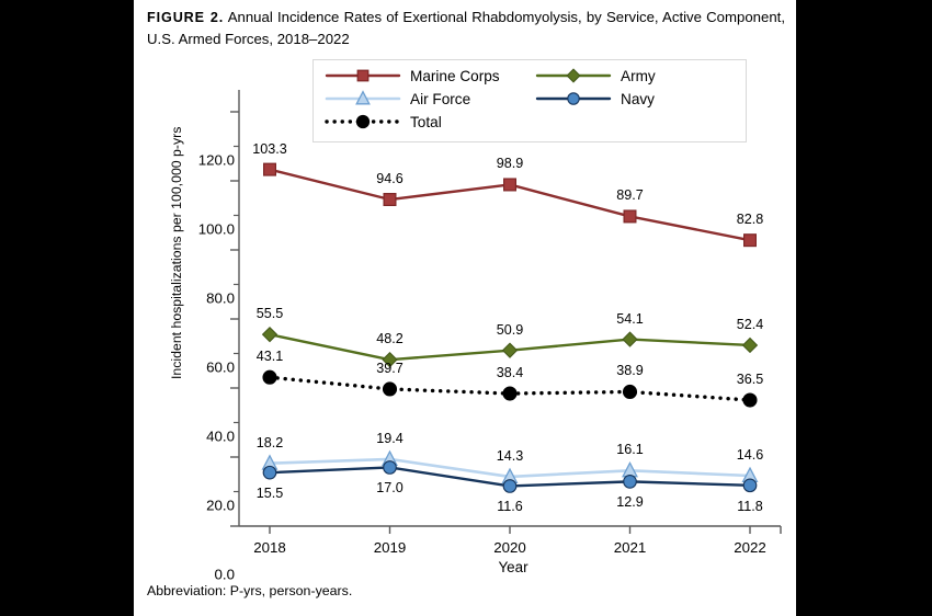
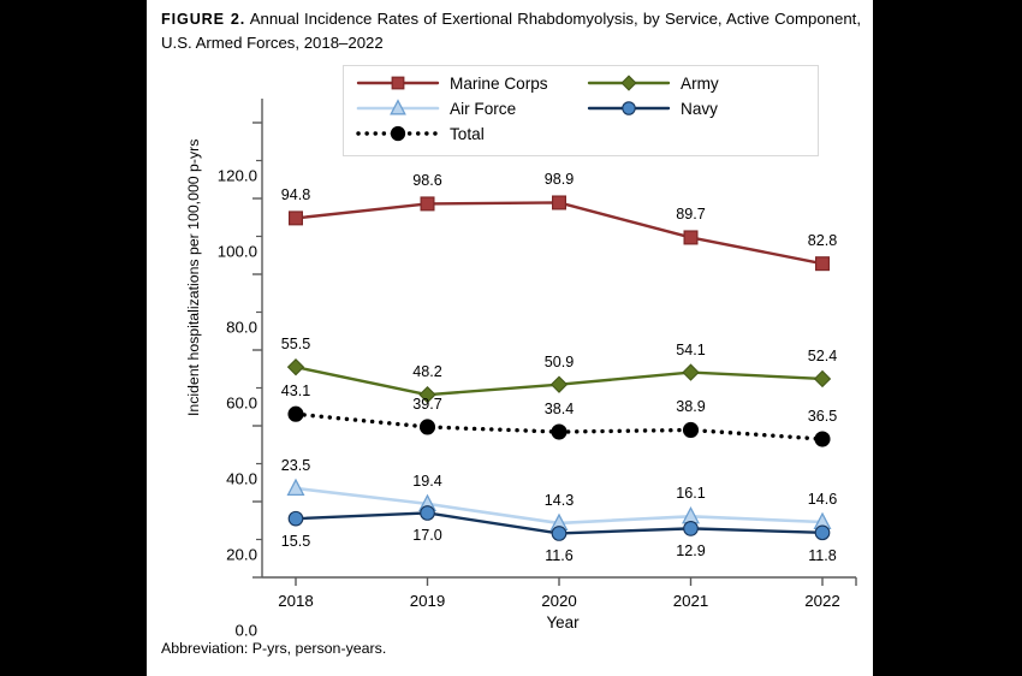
Marine Corps/2018: 103.3 -> 94.8
Air Force/2018: 18.2 -> 23.5
Marine Corps/2019: 94.6 -> 98.6
